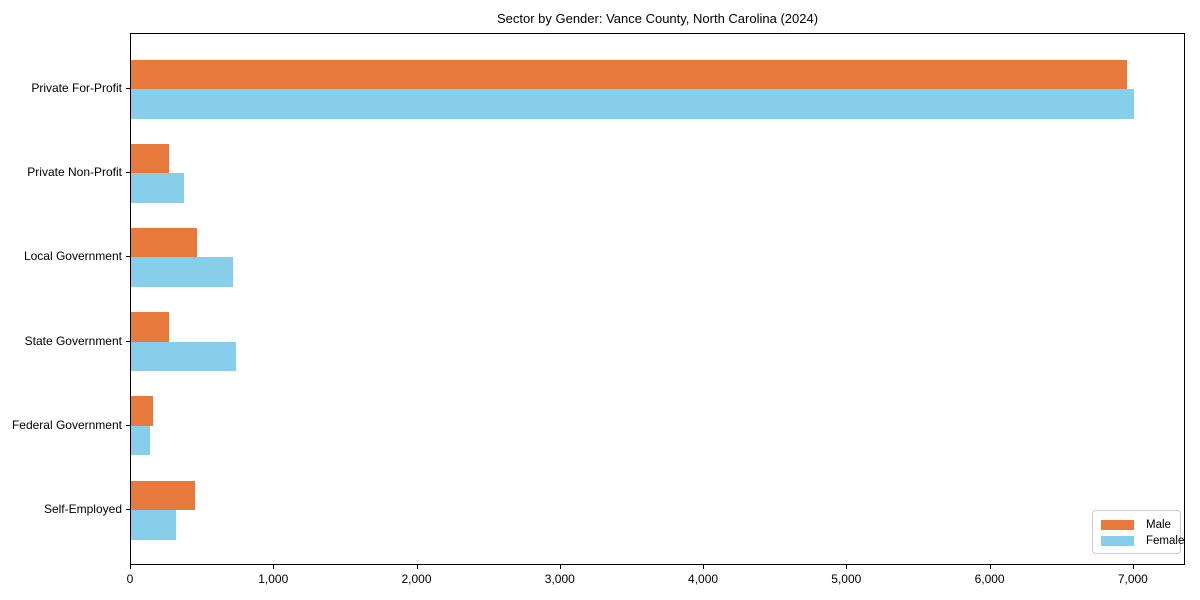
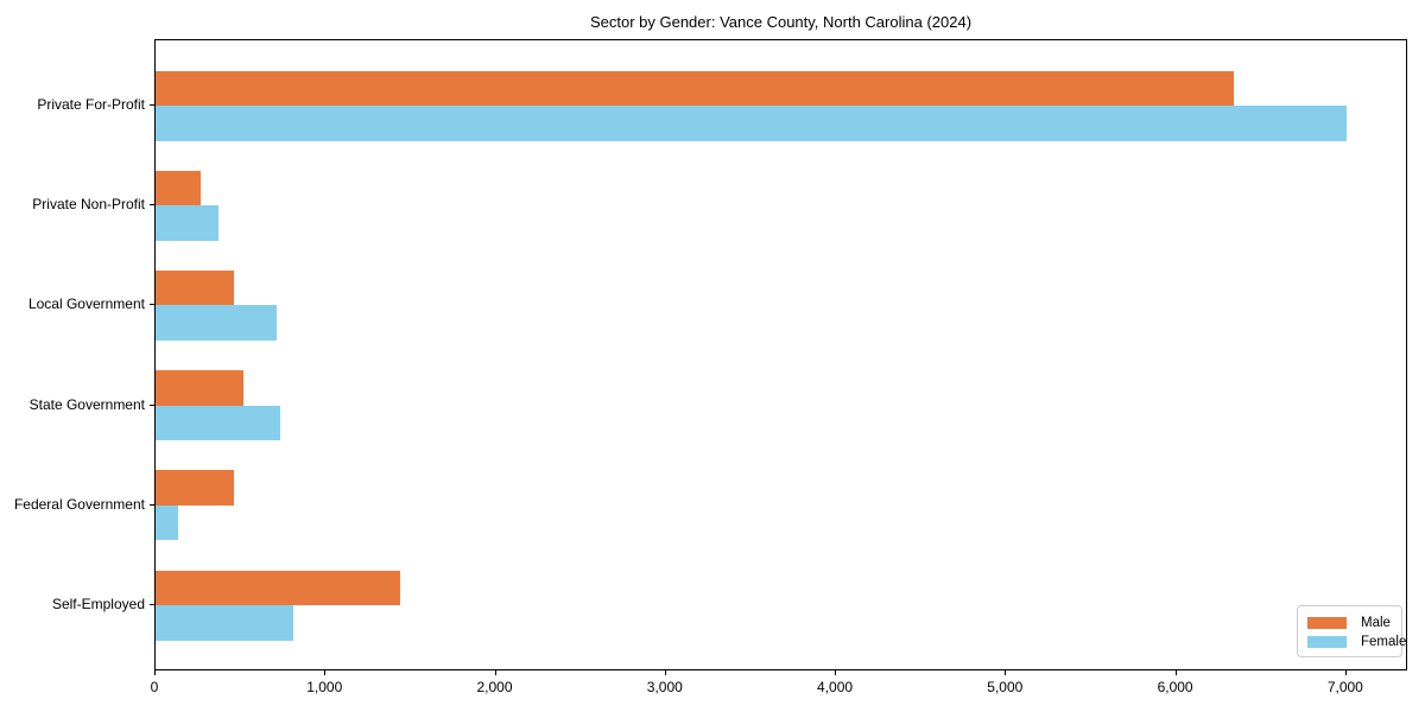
Male/Private For-Profit: 6950 -> 6340
Male/State Government: 260 -> 520
Male/Federal Government: 160 -> 460
Male/Self-Employed: 440 -> 1440
Female/Self-Employed: 320 -> 810
